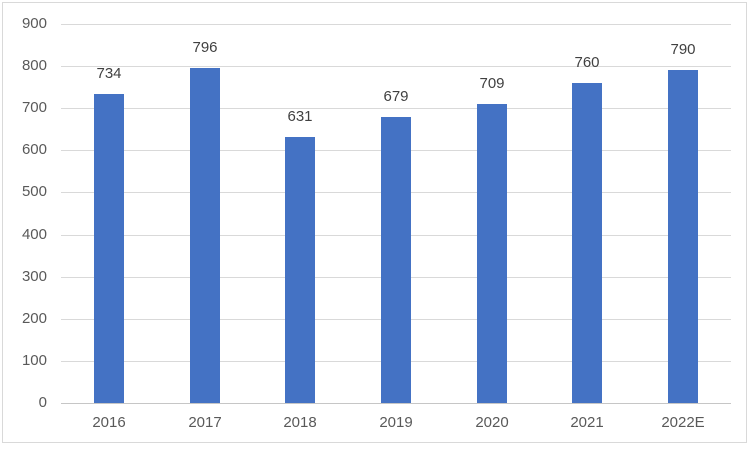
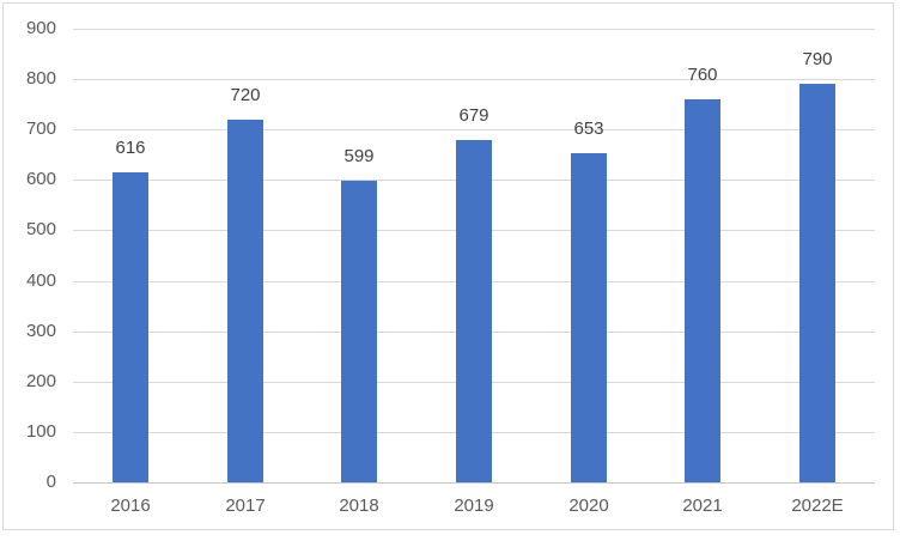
2016: 734 -> 616
2017: 796 -> 720
2018: 631 -> 599
2020: 709 -> 653
